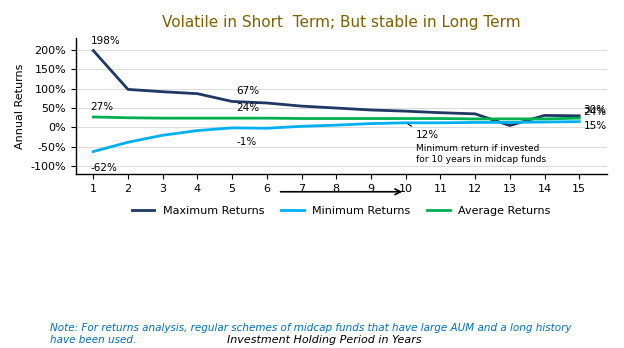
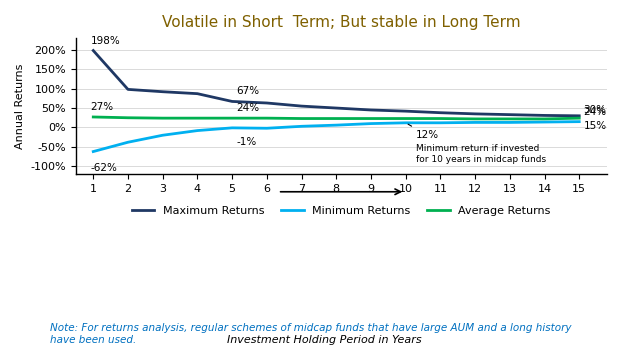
Maximum Returns/13: 5% -> 33%
